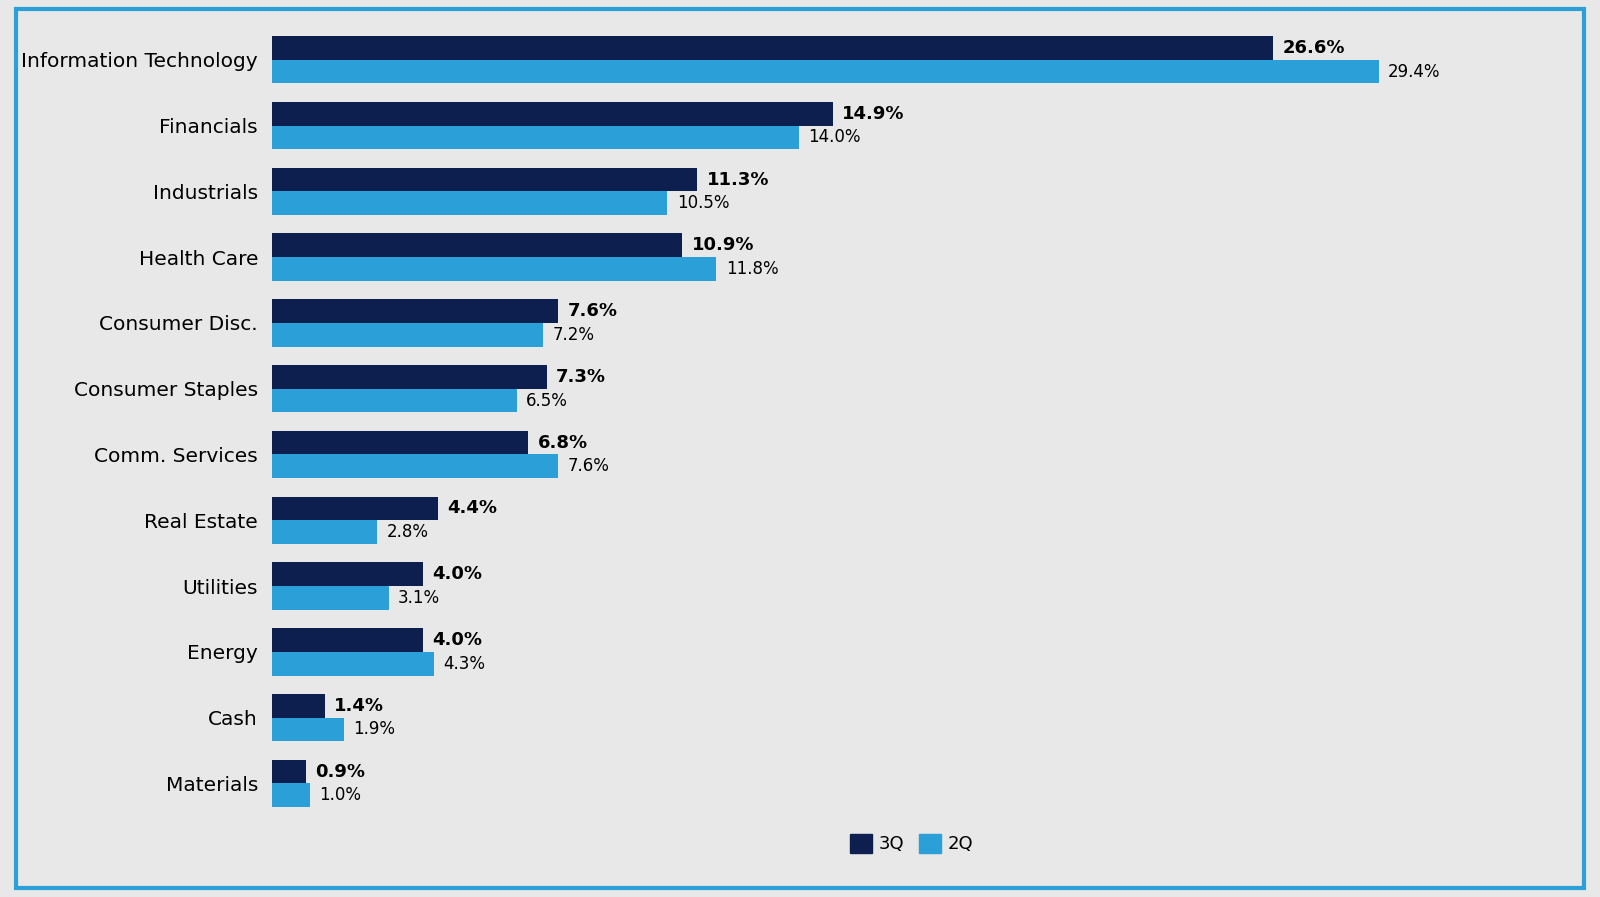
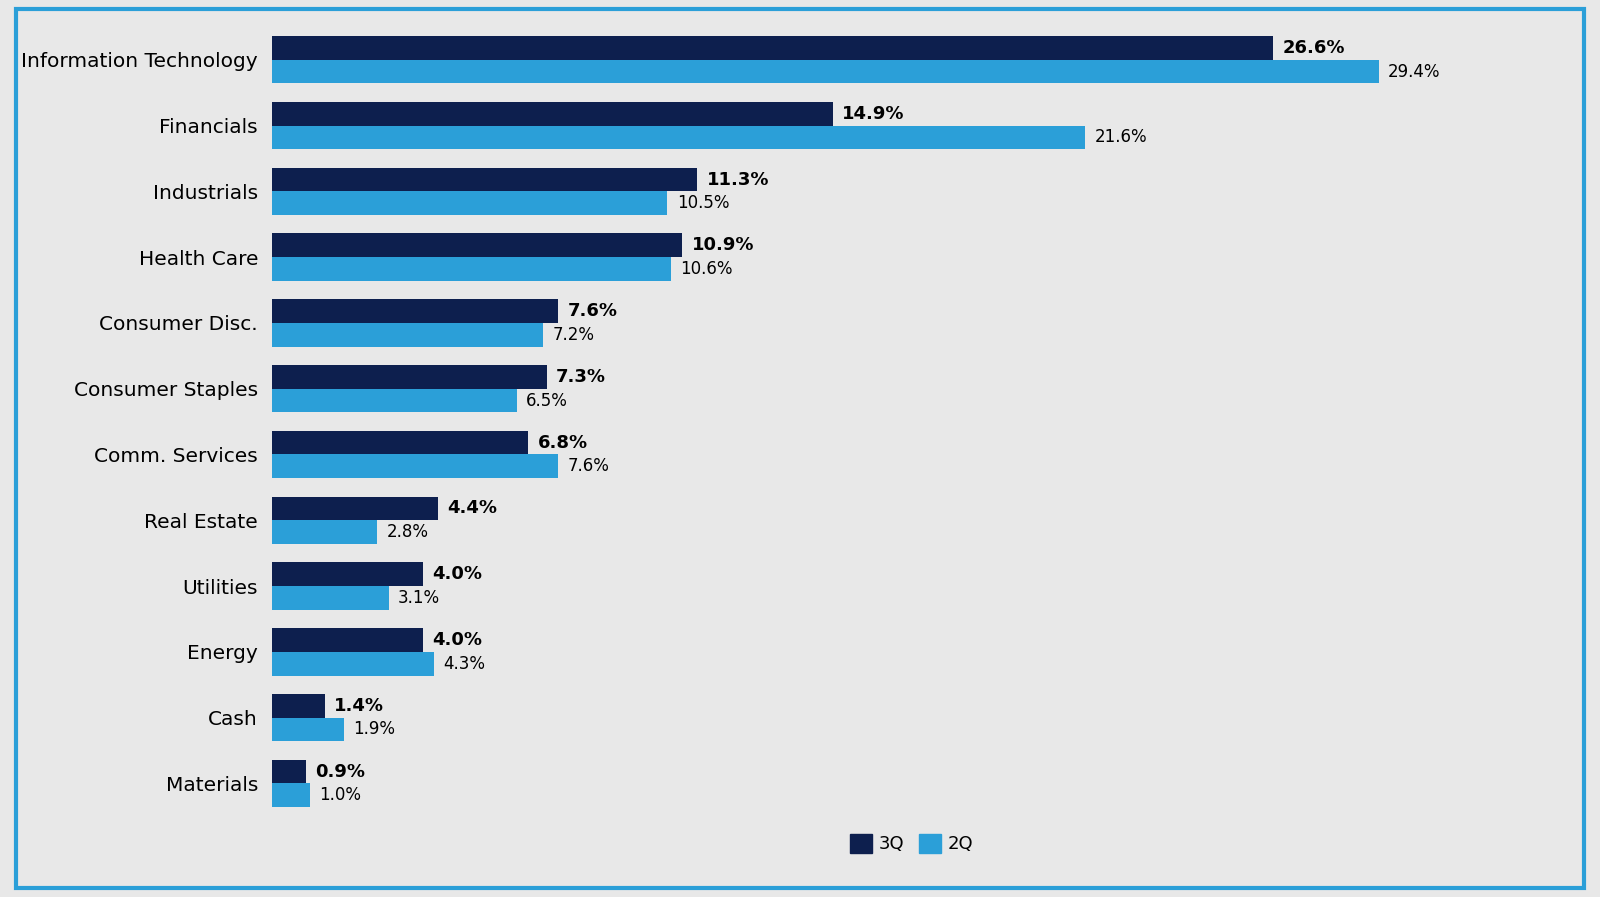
2Q/Financials: 14.0% -> 21.6%
2Q/Health Care: 11.8% -> 10.6%
